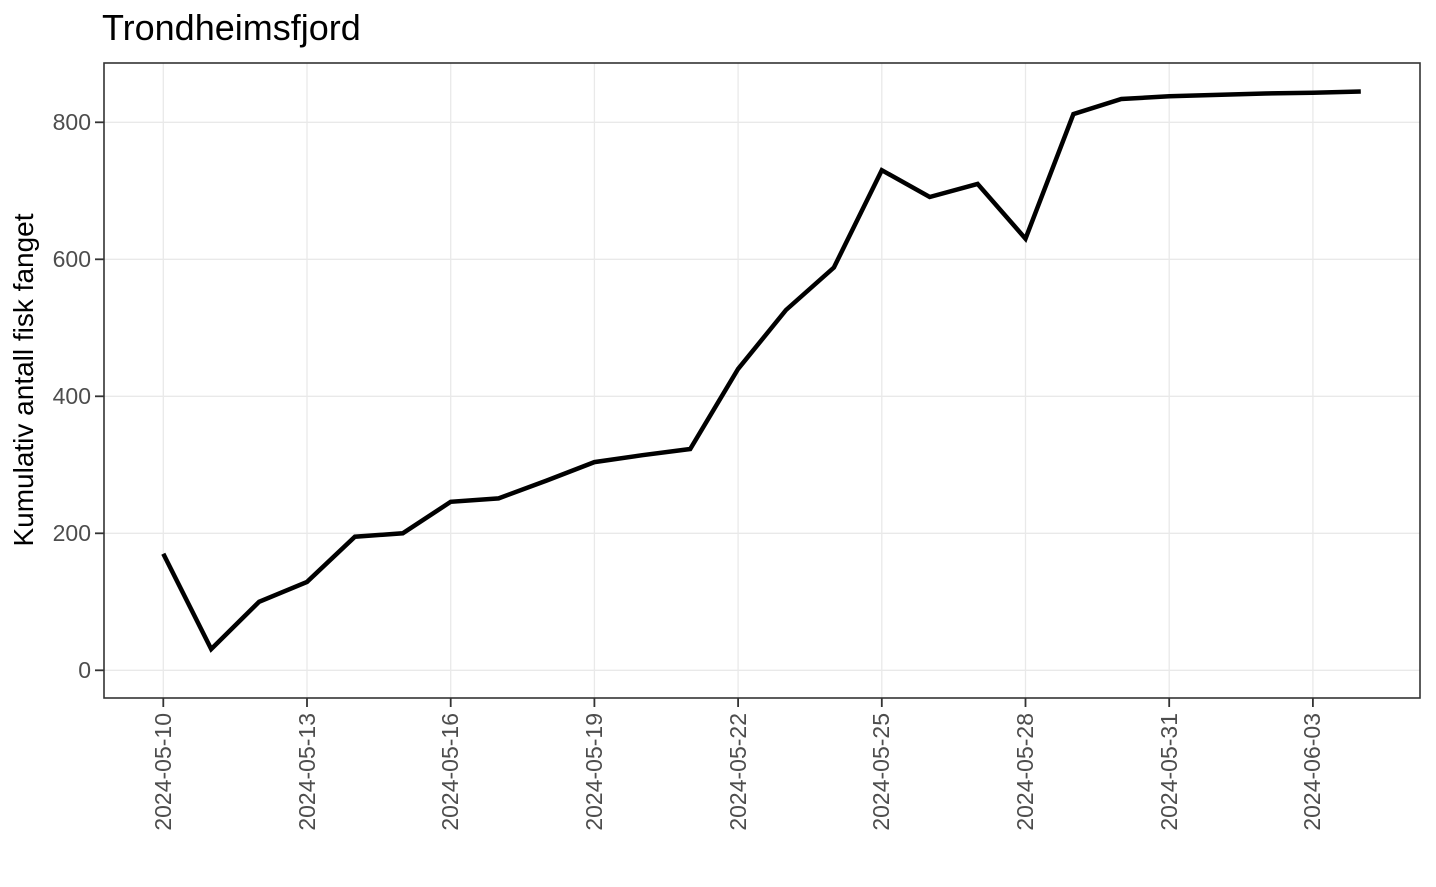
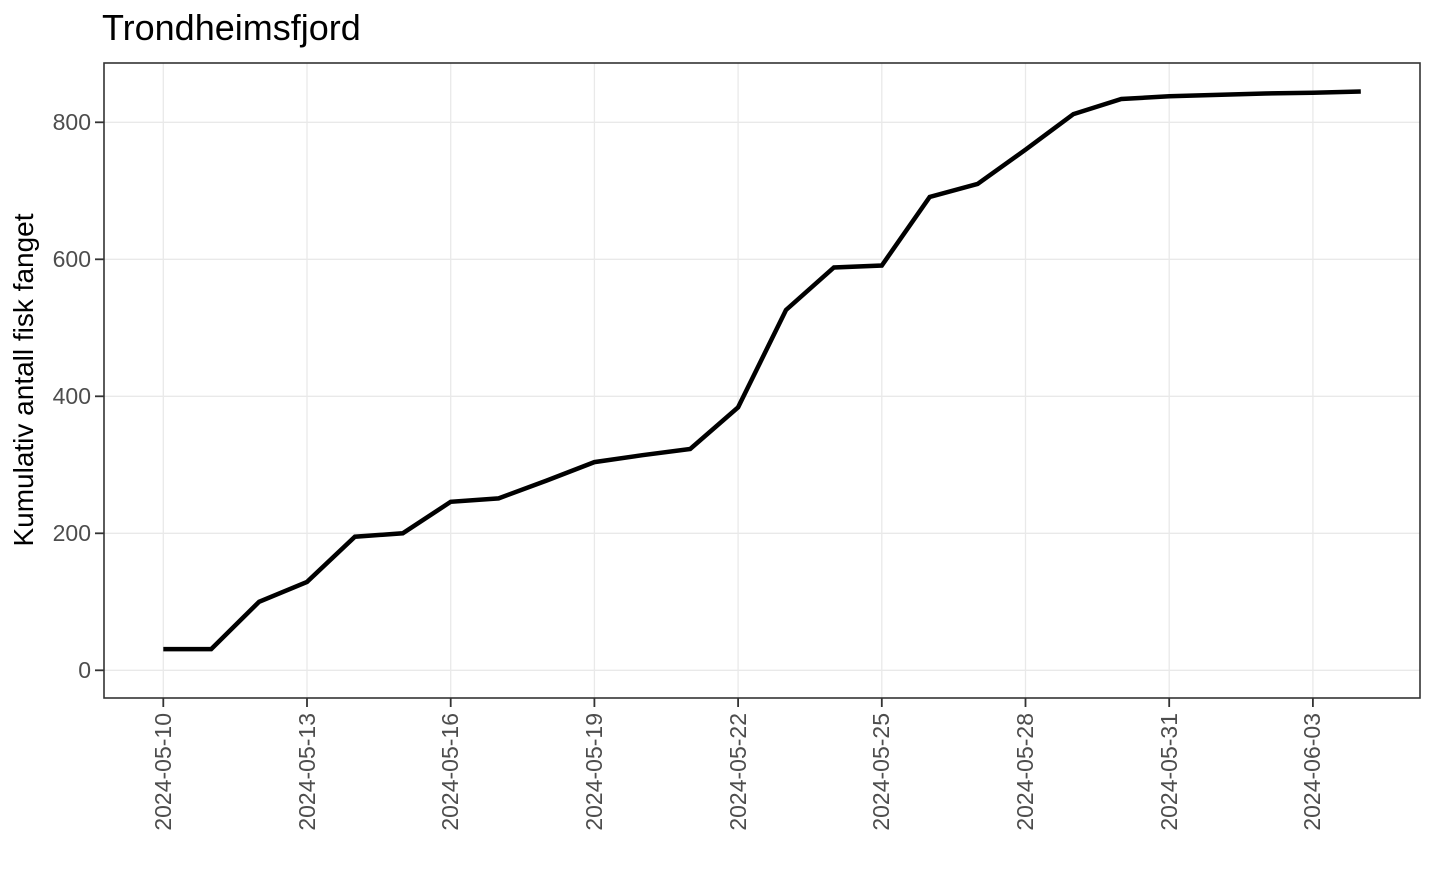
2024-05-10: 170 -> 30
2024-05-22: 440 -> 380
2024-05-25: 730 -> 590
2024-05-28: 630 -> 760
